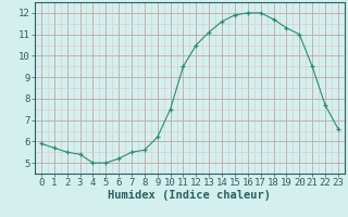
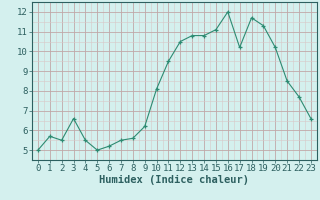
0: 5.9 -> 5.0
3: 5.4 -> 6.6
4: 5.0 -> 5.5
10: 7.5 -> 8.1
13: 11.1 -> 10.8
14: 11.6 -> 10.8
15: 11.9 -> 11.1
17: 12.0 -> 10.2
20: 11.0 -> 10.2
21: 9.5 -> 8.5
